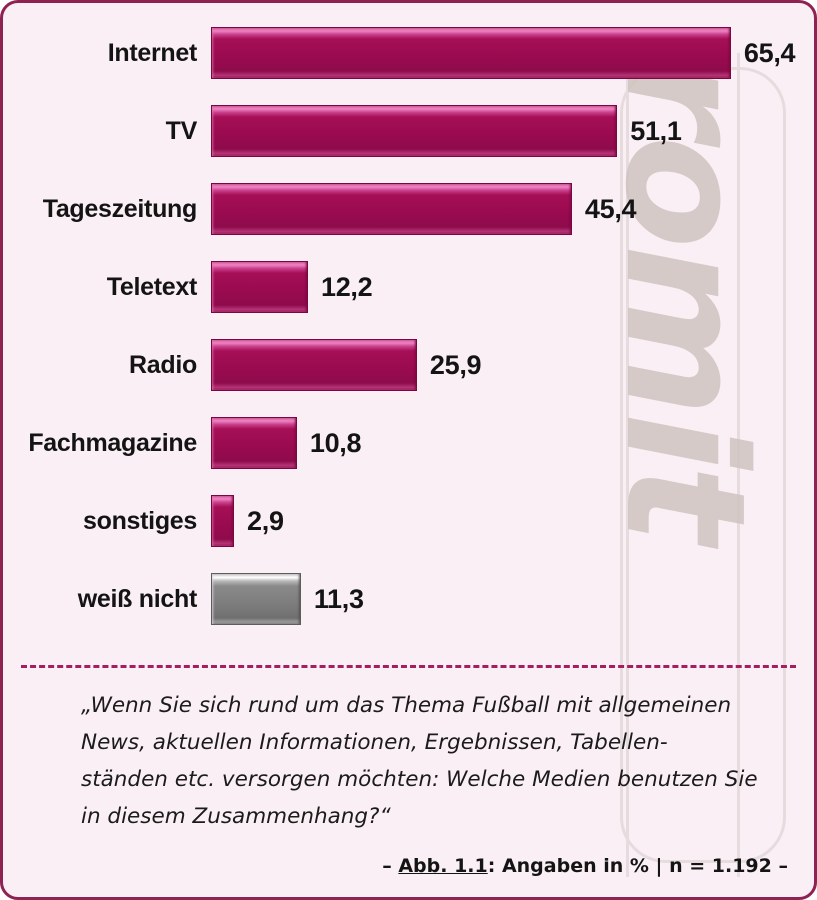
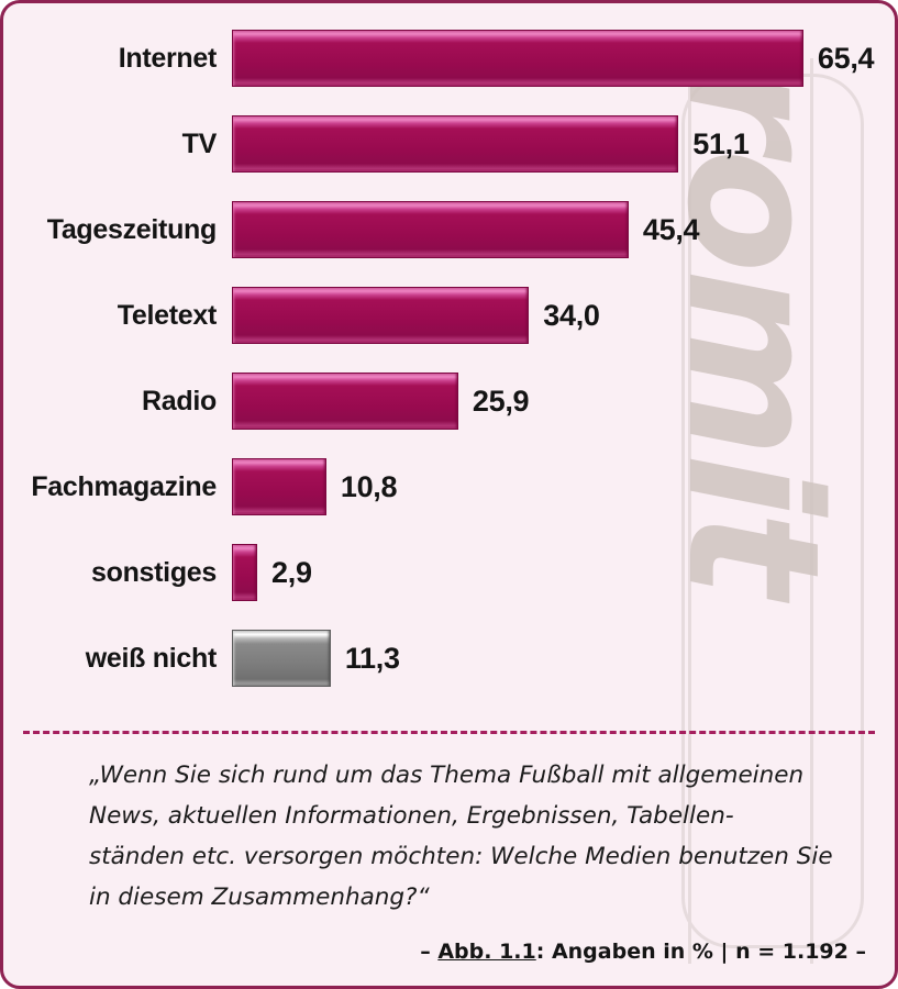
Teletext: 12,2 -> 34,0
